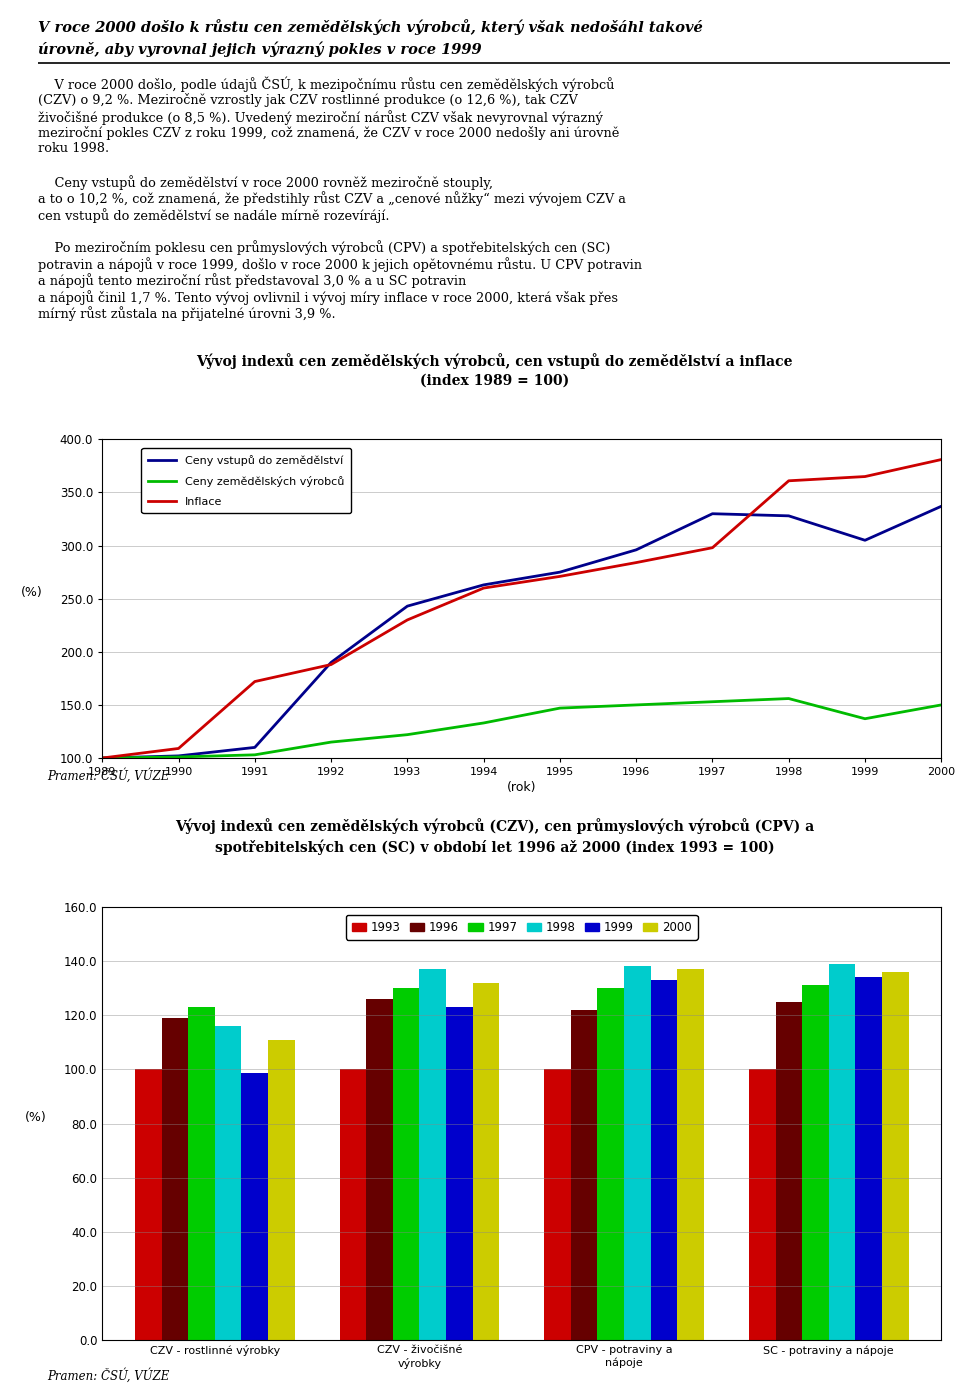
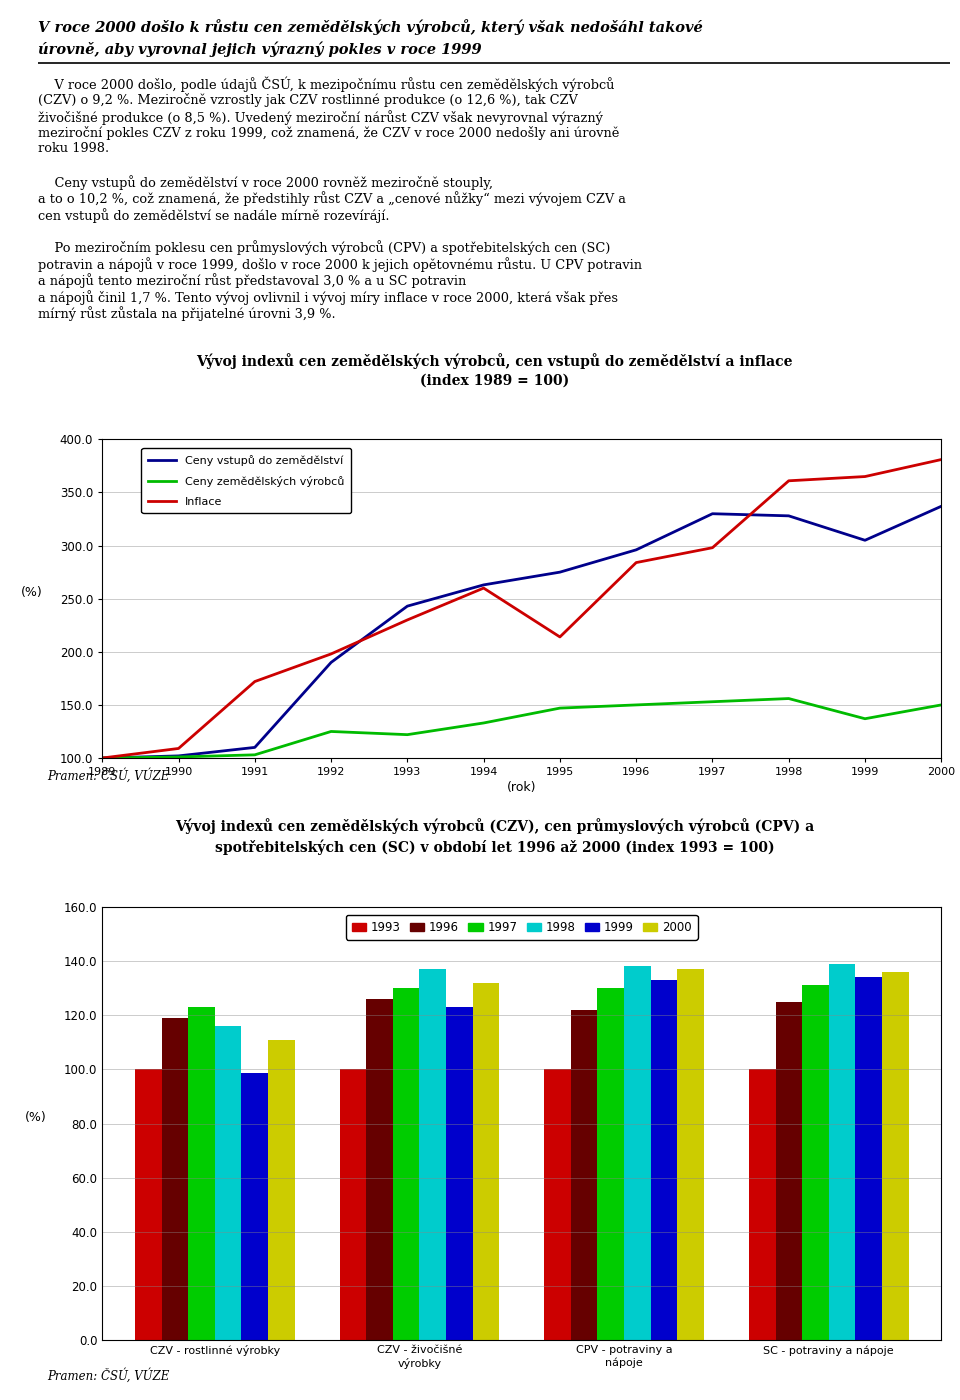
Ceny zemědělských výrobců/1992: 115 -> 125
Inflace/1992: 188 -> 198
Inflace/1995: 271 -> 214
